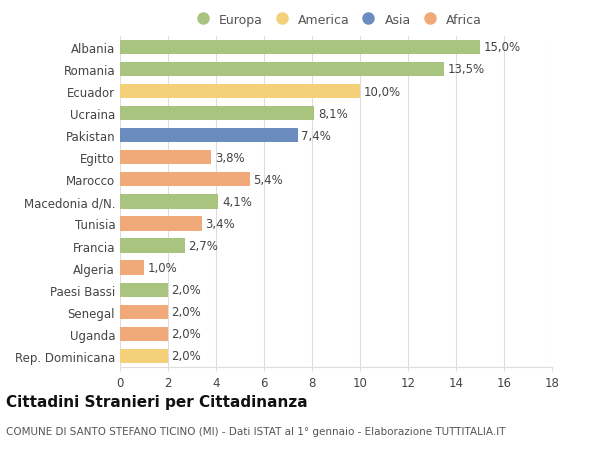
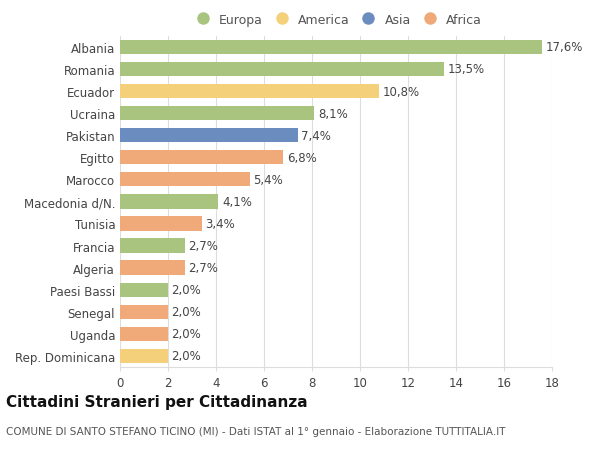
Albania: 15,0% -> 17,6%
Ecuador: 10,0% -> 10,8%
Egitto: 3,8% -> 6,8%
Algeria: 1,0% -> 2,7%
